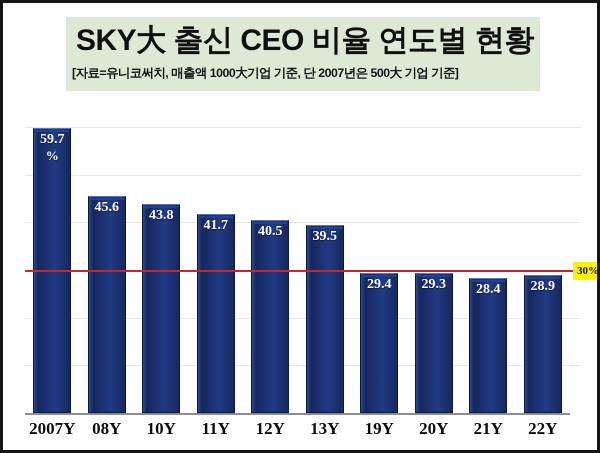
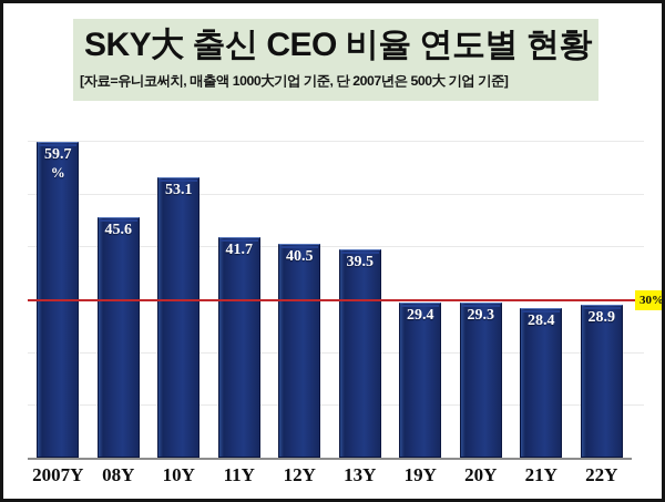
10Y: 43.8 -> 53.1
